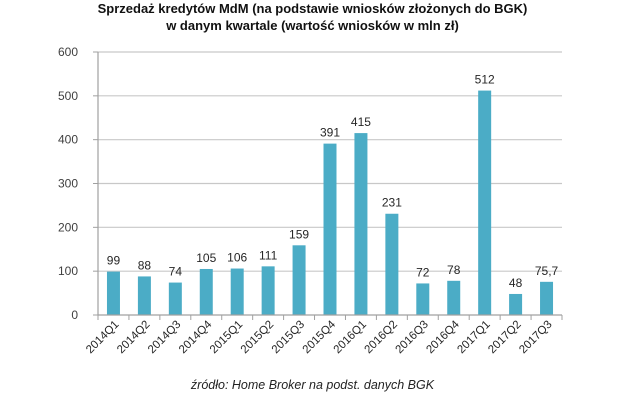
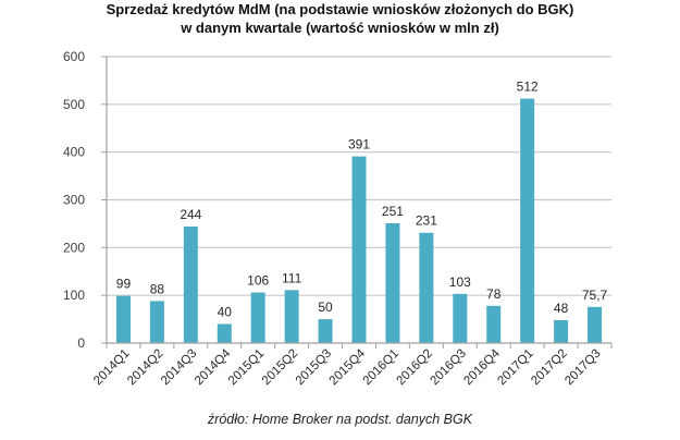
2014Q3: 74 -> 244
2014Q4: 105 -> 40
2015Q3: 159 -> 50
2016Q1: 415 -> 251
2016Q3: 72 -> 103
